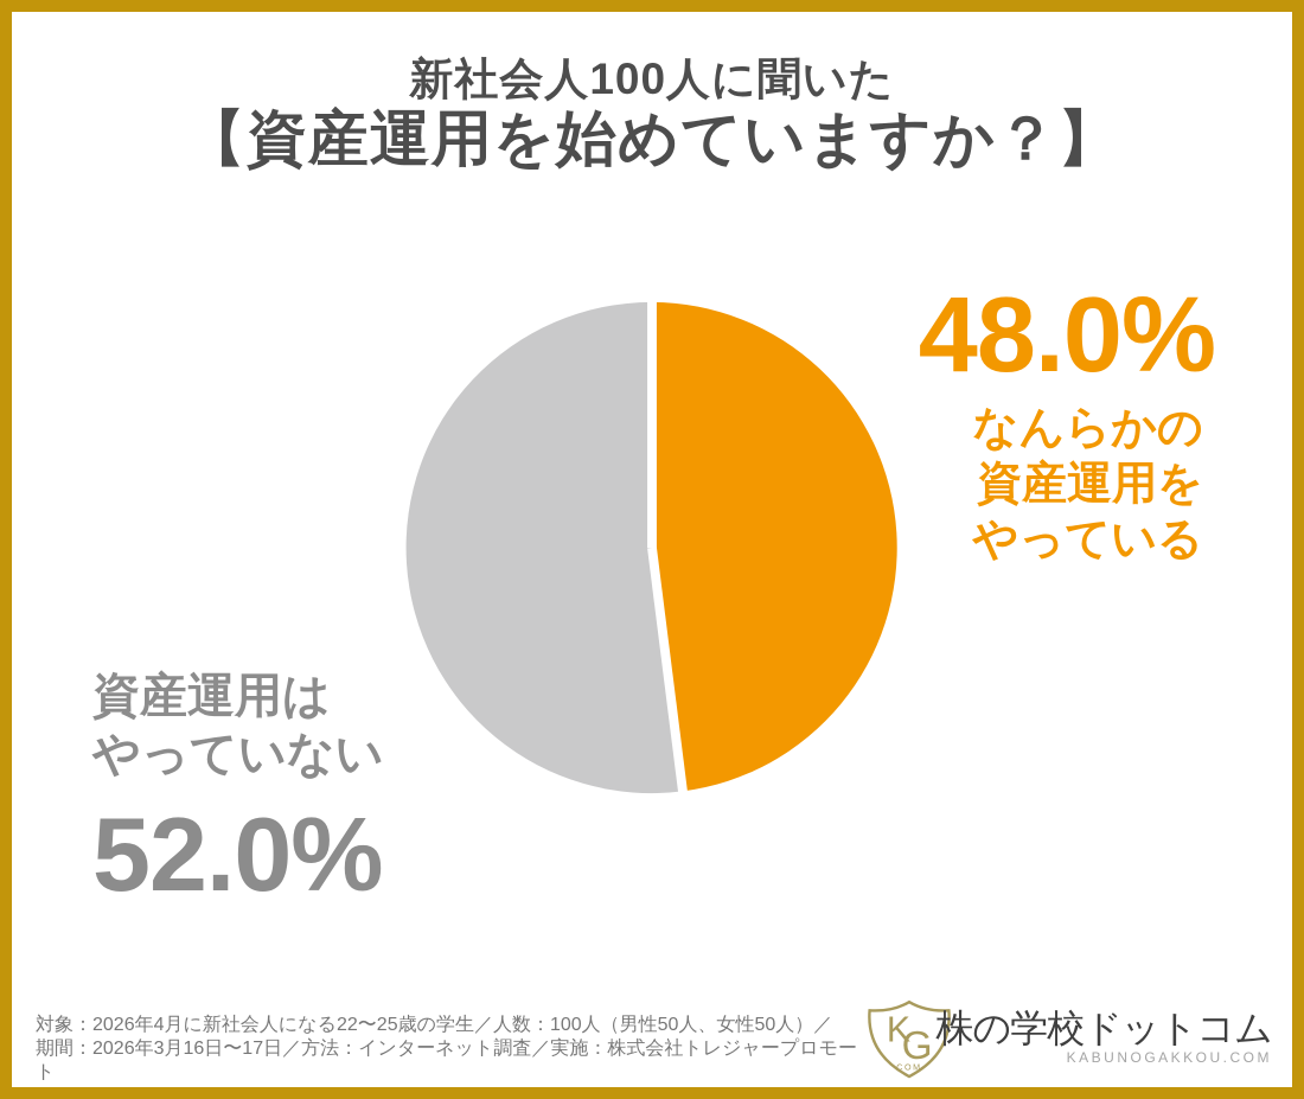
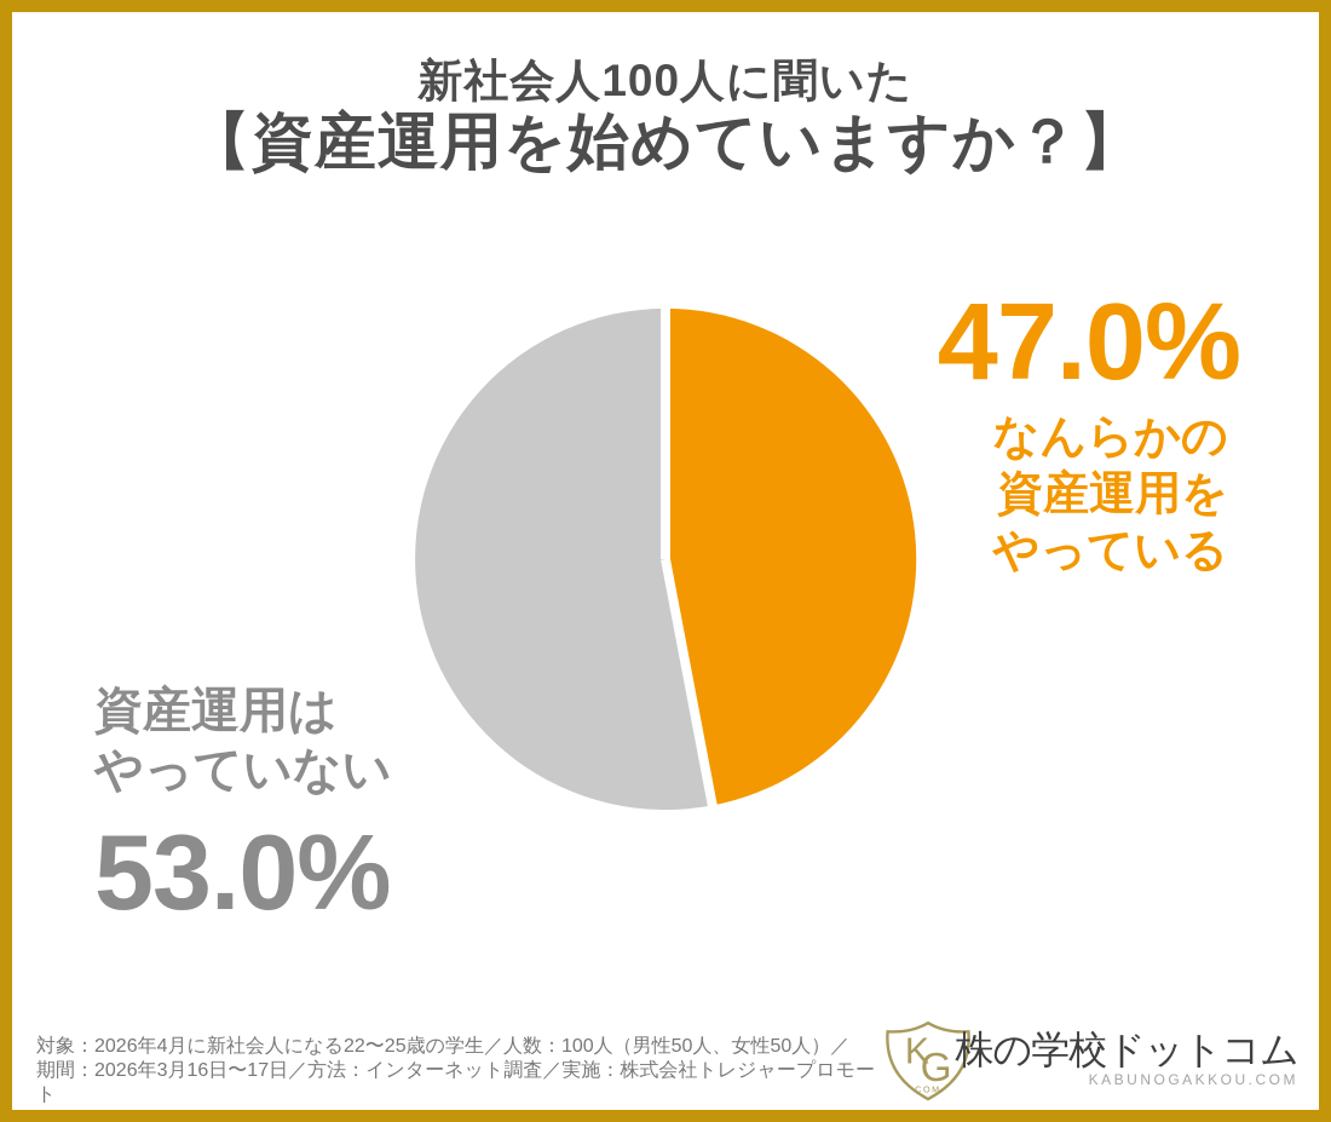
なんらかの資産運用をやっている: 48.0% -> 47.0%
資産運用はやっていない: 52.0% -> 53.0%
